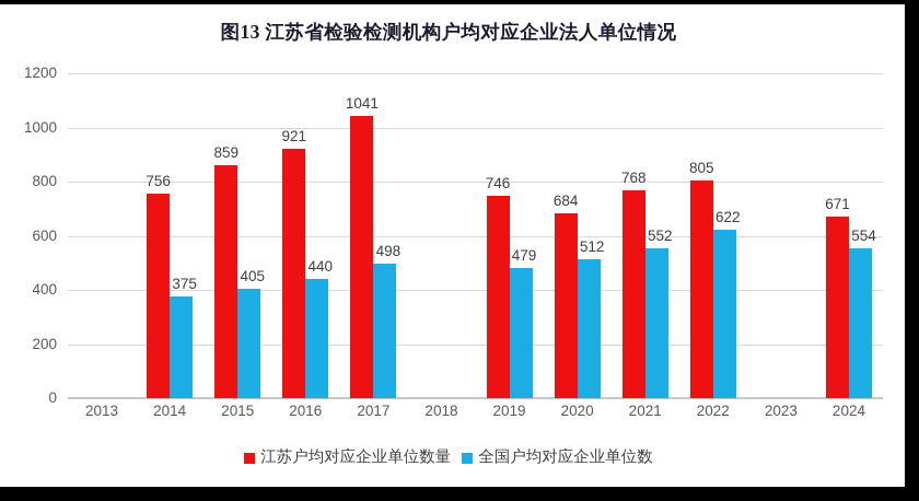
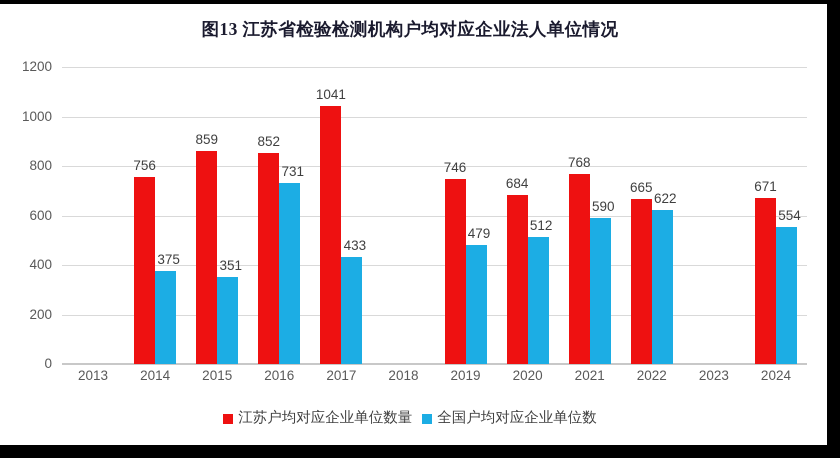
全国户均对应企业单位数/2015: 405 -> 351
江苏户均对应企业单位数量/2016: 921 -> 852
全国户均对应企业单位数/2016: 440 -> 731
全国户均对应企业单位数/2017: 498 -> 433
全国户均对应企业单位数/2021: 552 -> 590
江苏户均对应企业单位数量/2022: 805 -> 665
